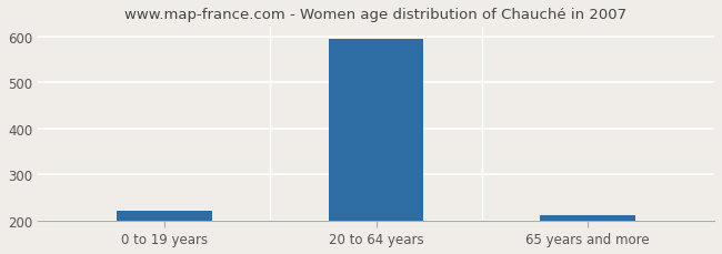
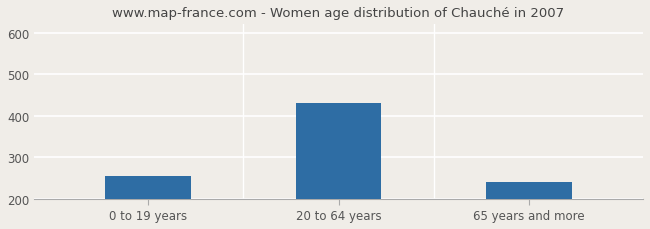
0 to 19 years: 222 -> 255
20 to 64 years: 593 -> 430
65 years and more: 210 -> 240
